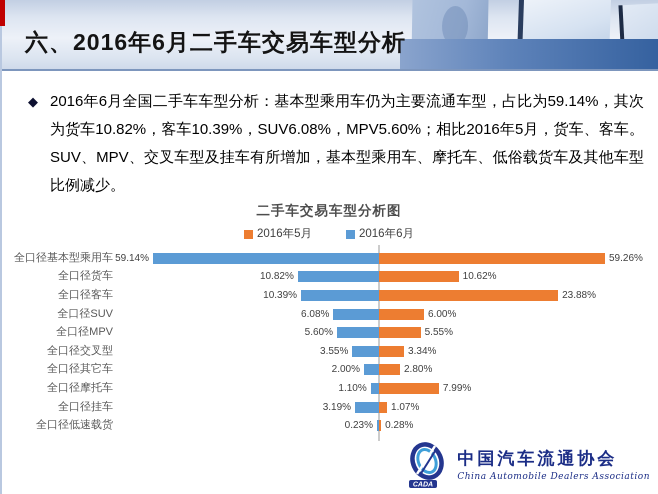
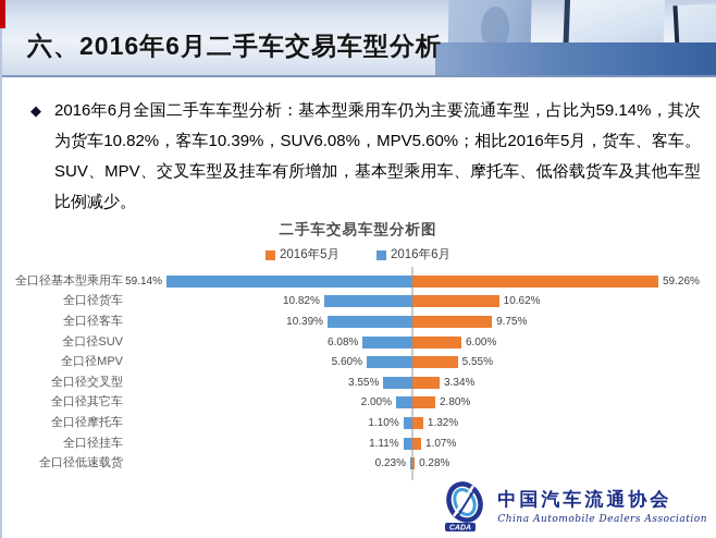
2016年5月/全口径客车: 23.88% -> 9.75%
2016年5月/全口径摩托车: 7.99% -> 1.32%
2016年6月/全口径挂车: 3.19% -> 1.11%
